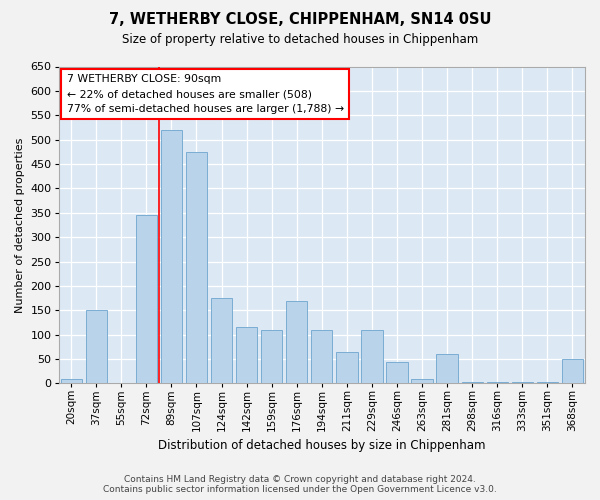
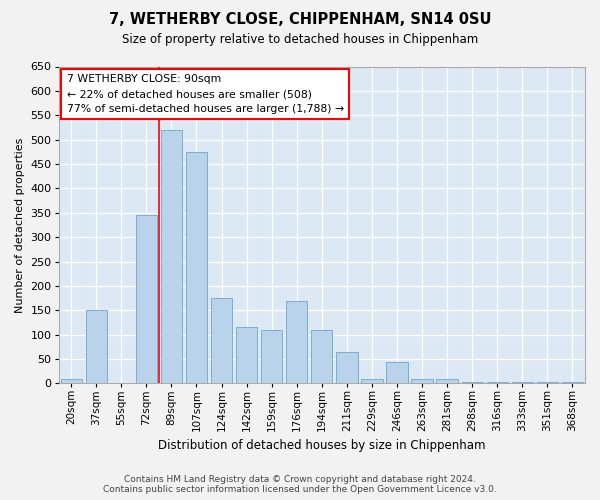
229sqm: 110 -> 10
281sqm: 60 -> 10
368sqm: 50 -> 3
